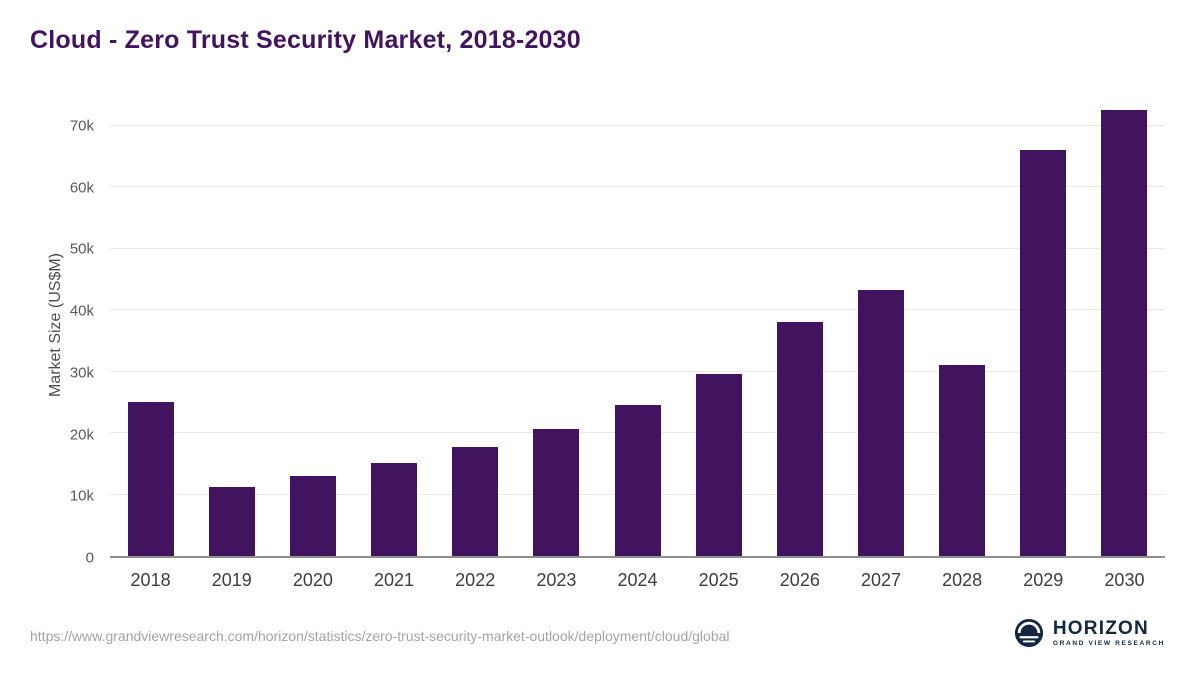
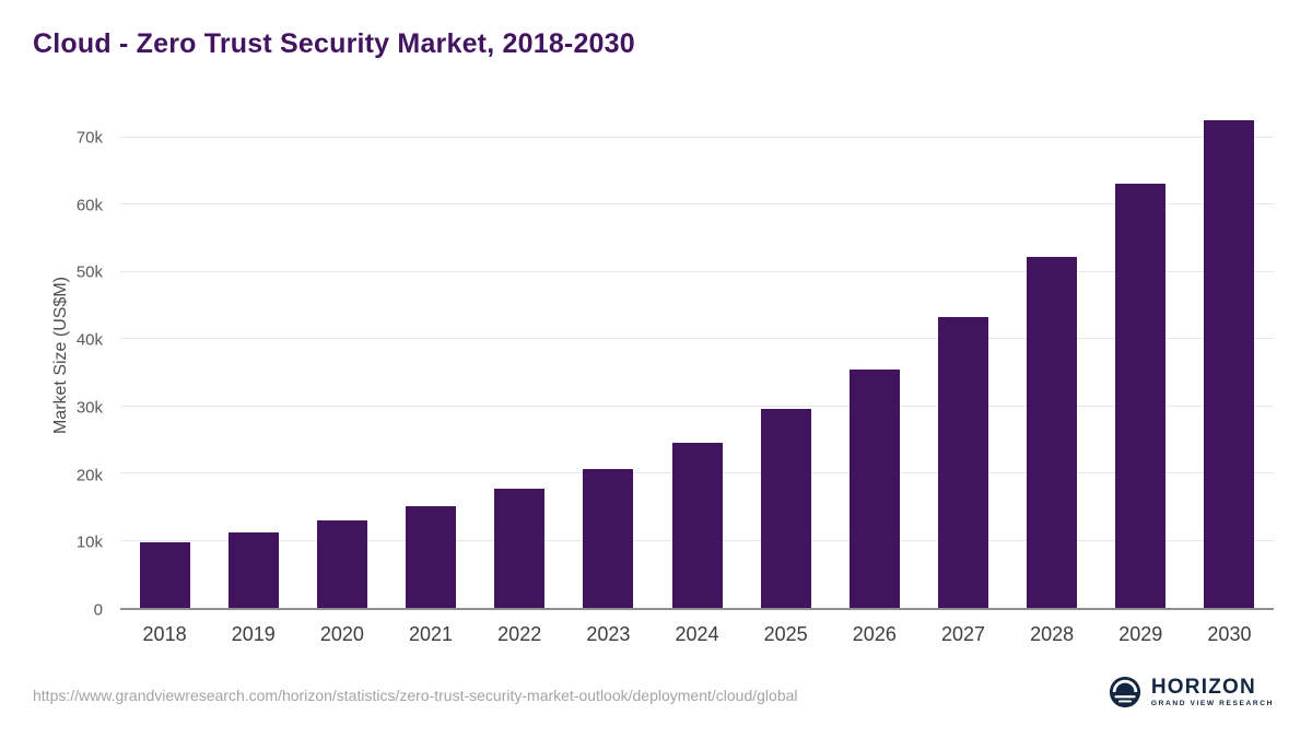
2018: 25k -> 10k
2026: 38k -> 36k
2028: 31k -> 52k
2029: 66k -> 63k
